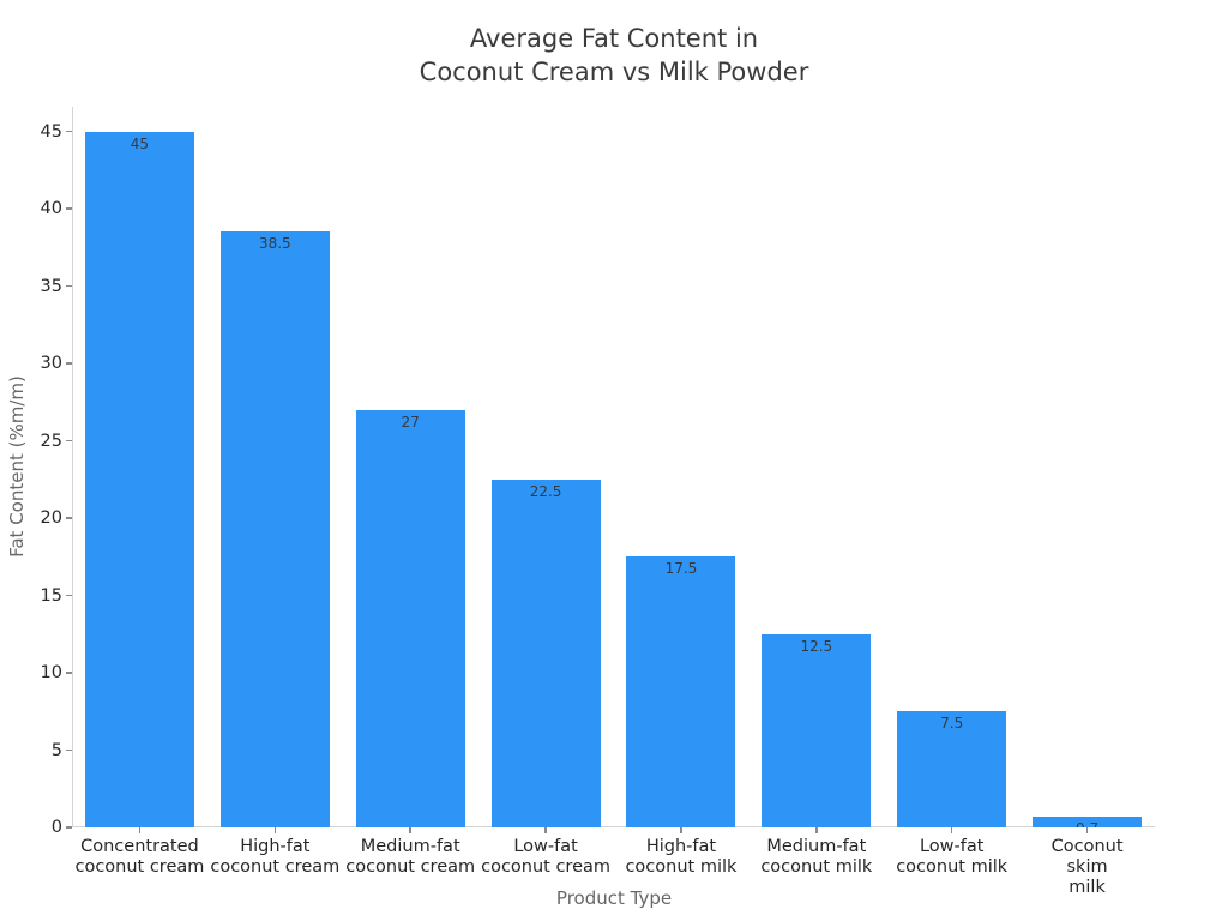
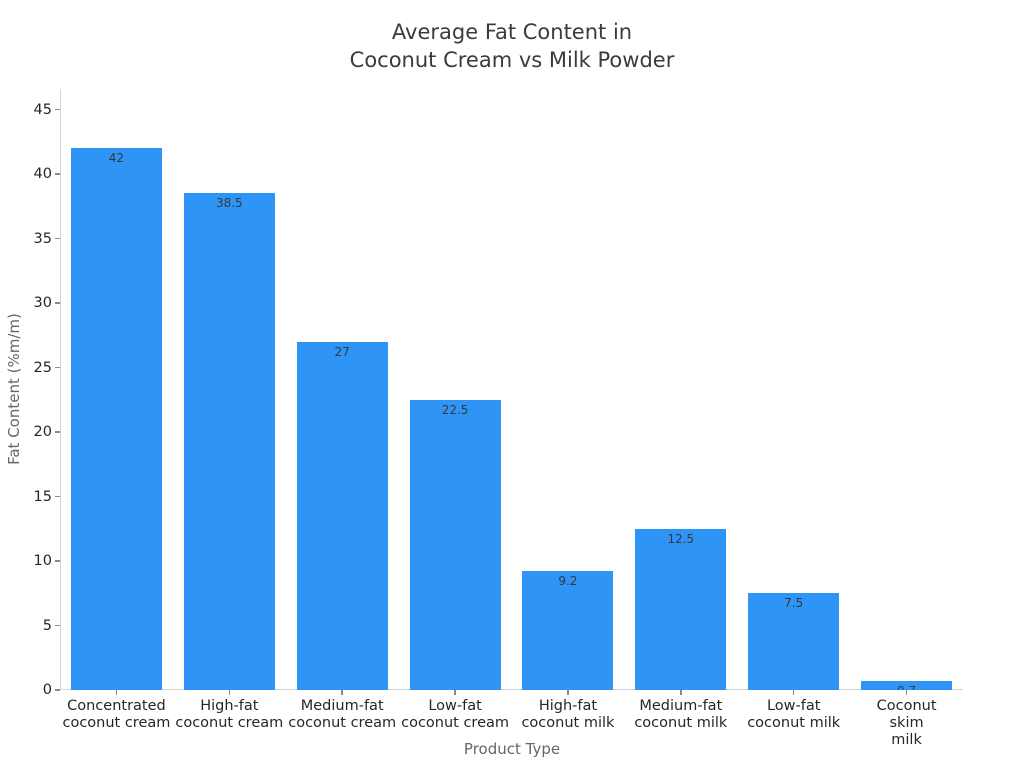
Concentrated coconut cream: 45 -> 42
High-fat coconut milk: 17.5 -> 9.2
